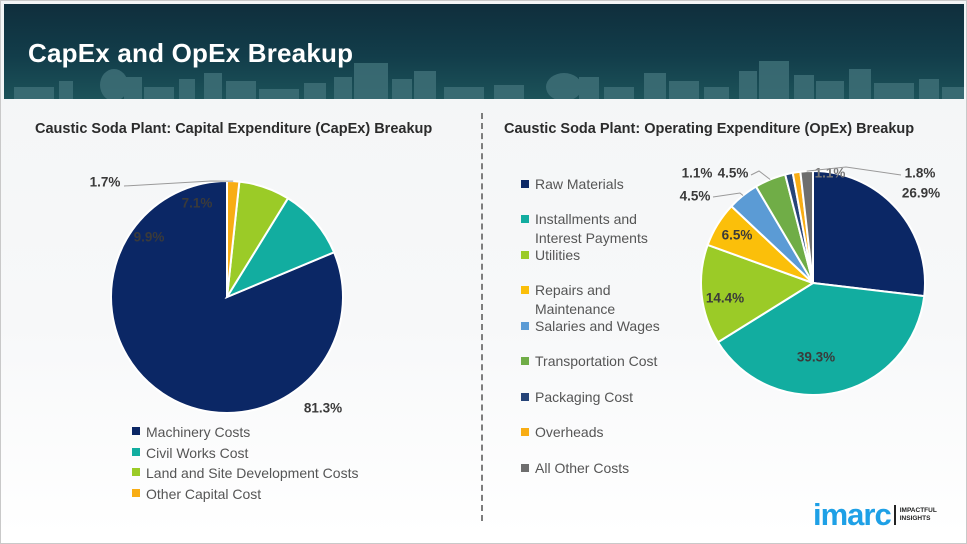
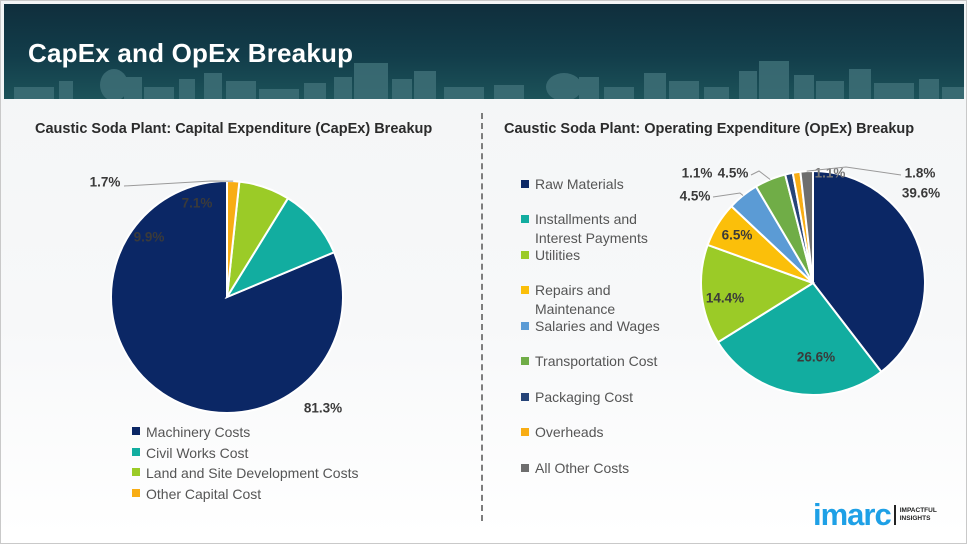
Caustic Soda Plant: Operating Expenditure (OpEx) Breakup/Raw Materials: 26.9% -> 39.6%
Caustic Soda Plant: Operating Expenditure (OpEx) Breakup/Installments and Interest Payments: 39.3% -> 26.6%
